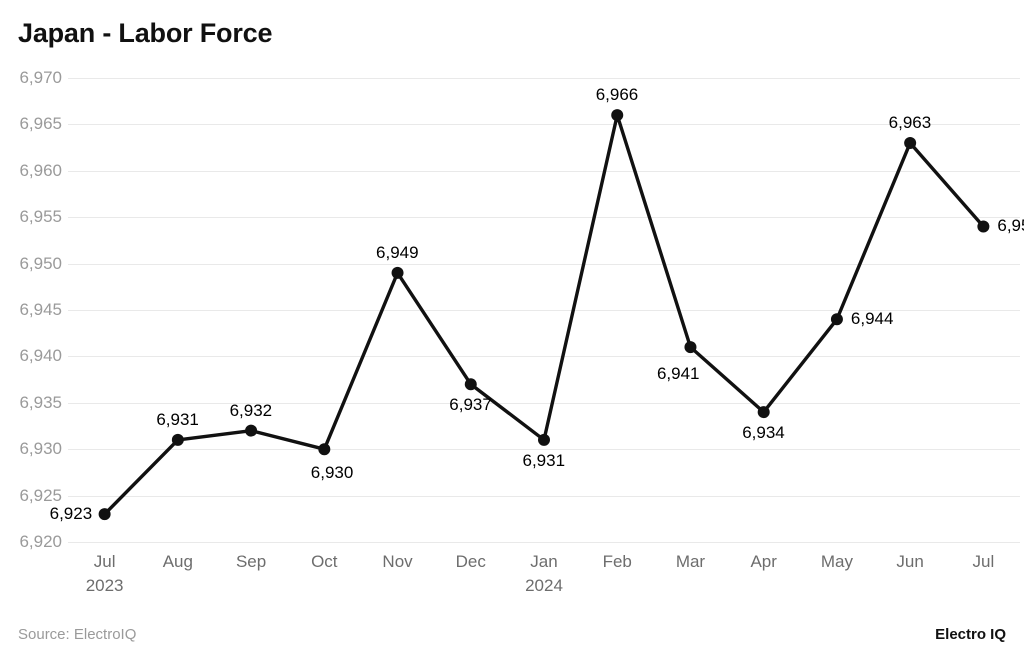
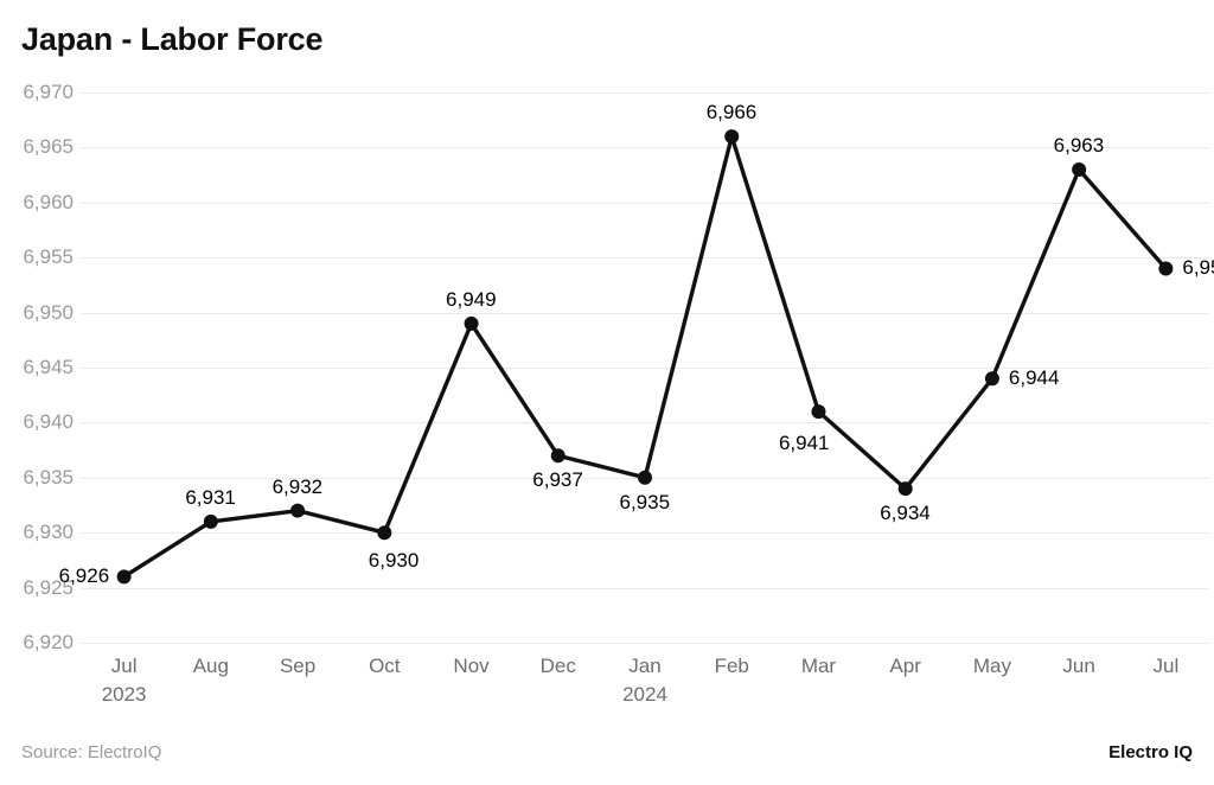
Jul 2023: 6,923 -> 6,926
Jan 2024: 6,931 -> 6,935
